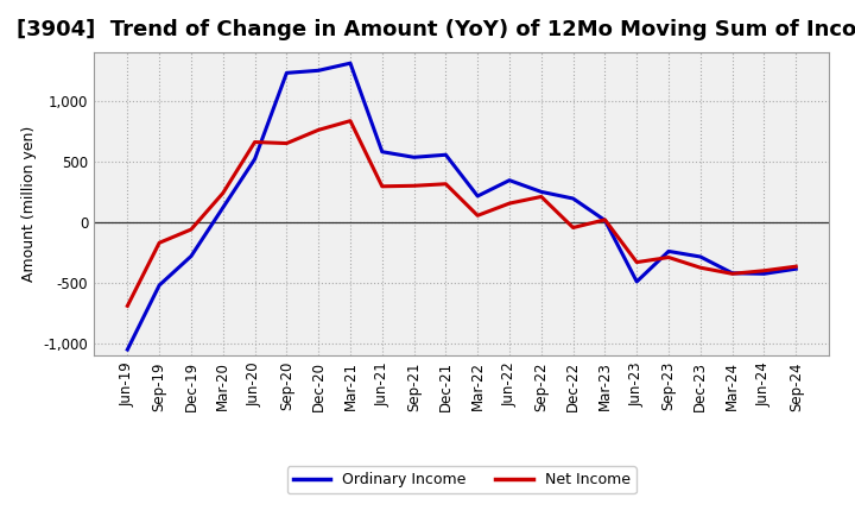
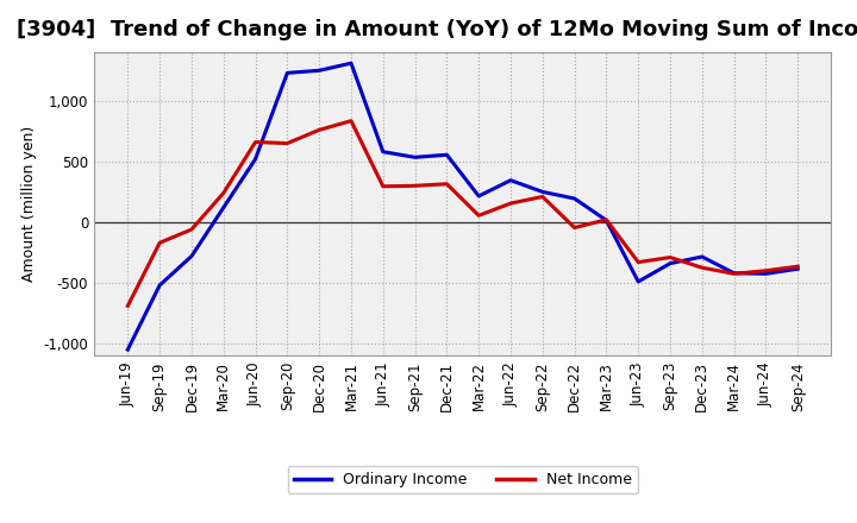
Ordinary Income/Sep-23: -240 -> -340
